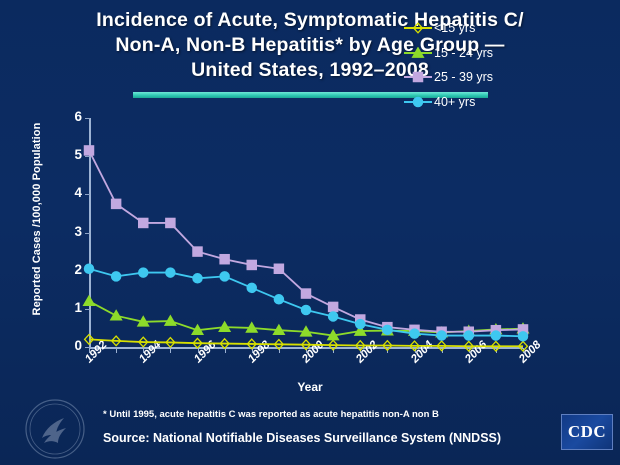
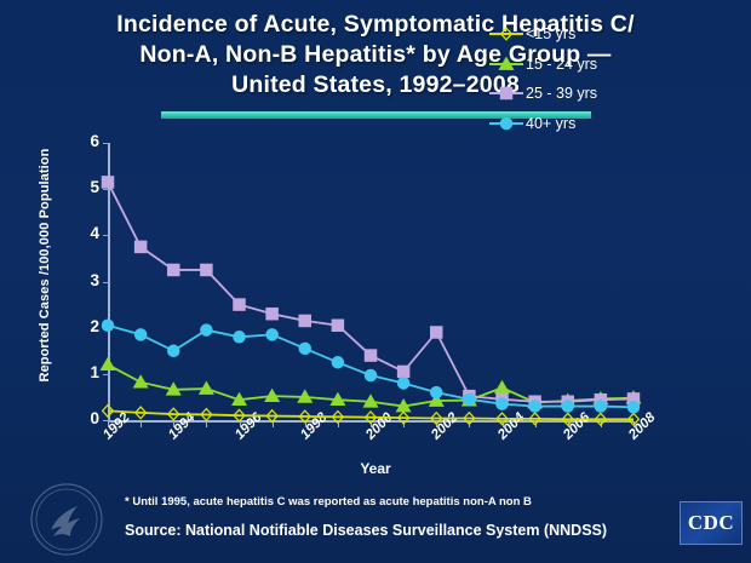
40+ yrs/1994: 1.9 -> 1.5
25 - 39 yrs/2002: 0.7 -> 1.9
15 - 24 yrs/2004: 0.4 -> 0.7
